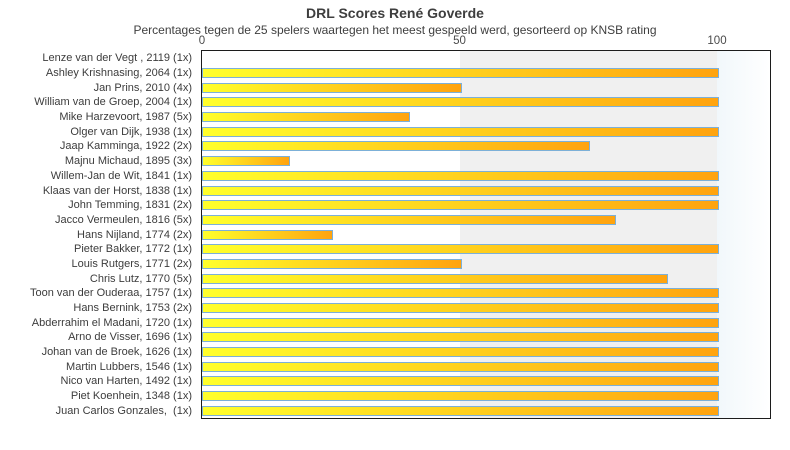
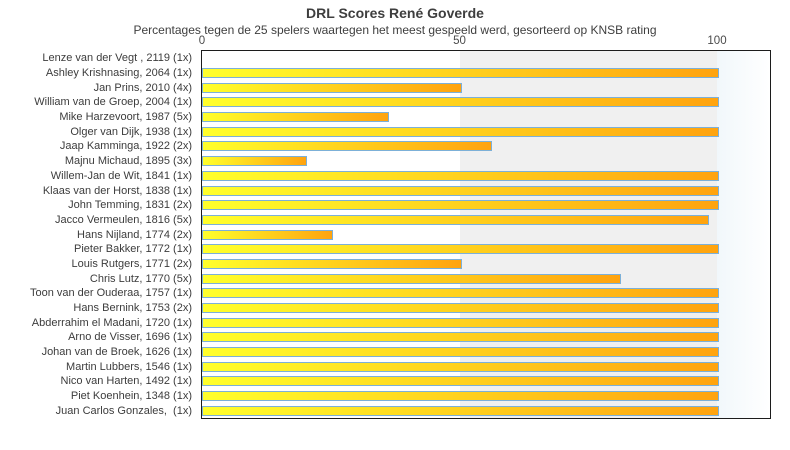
Mike Harzevoort, 1987 (5x): 40 -> 36
Jaap Kamminga, 1922 (2x): 75 -> 56
Majnu Michaud, 1895 (3x): 17 -> 20
Jacco Vermeulen, 1816 (5x): 80 -> 98
Chris Lutz, 1770 (5x): 90 -> 81
